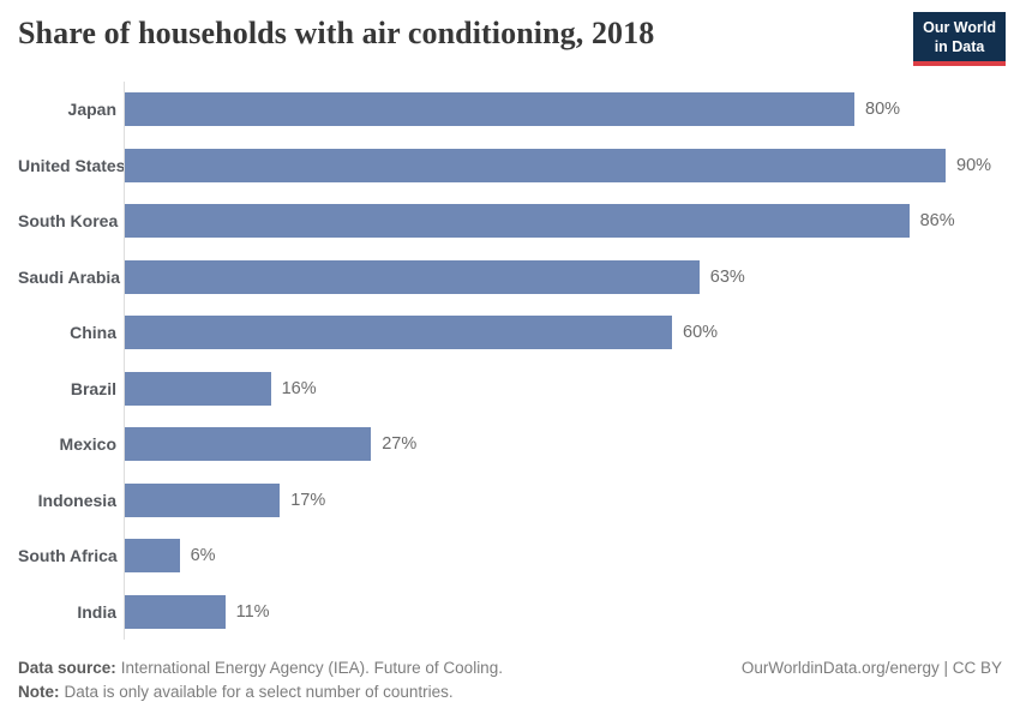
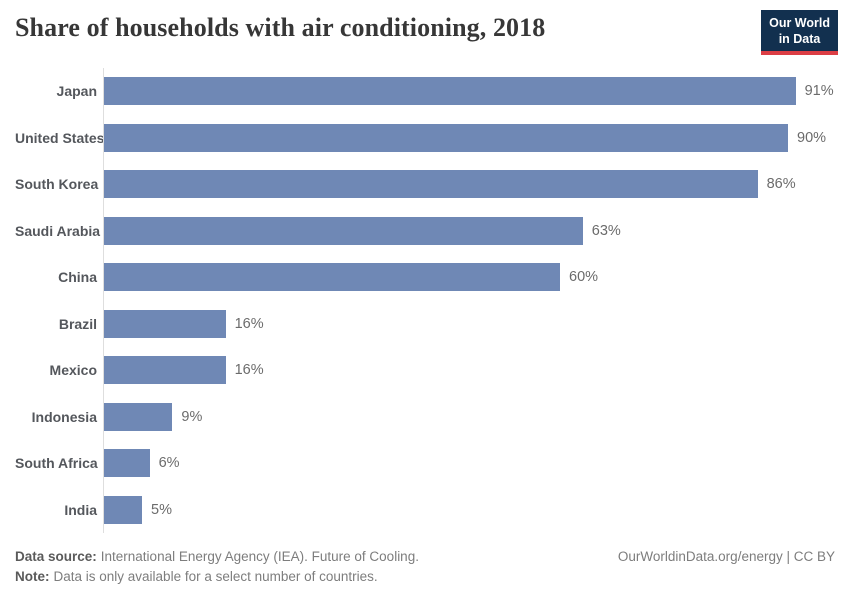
Japan: 80% -> 91%
Mexico: 27% -> 16%
Indonesia: 17% -> 9%
India: 11% -> 5%
